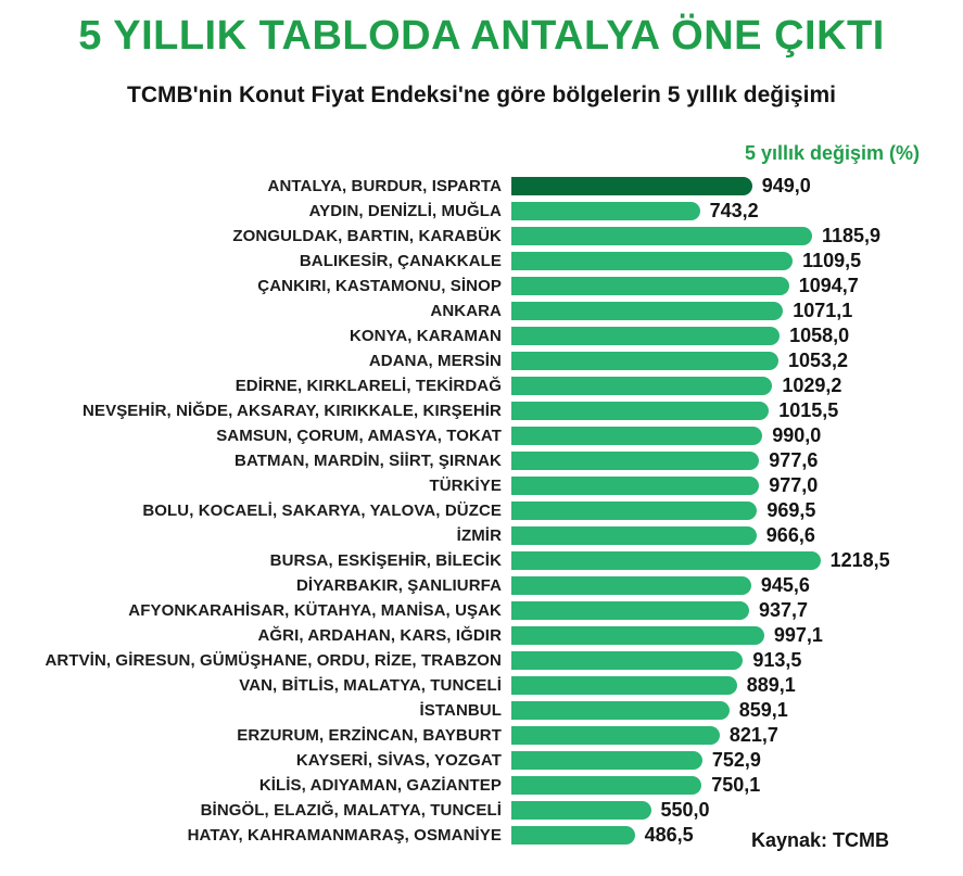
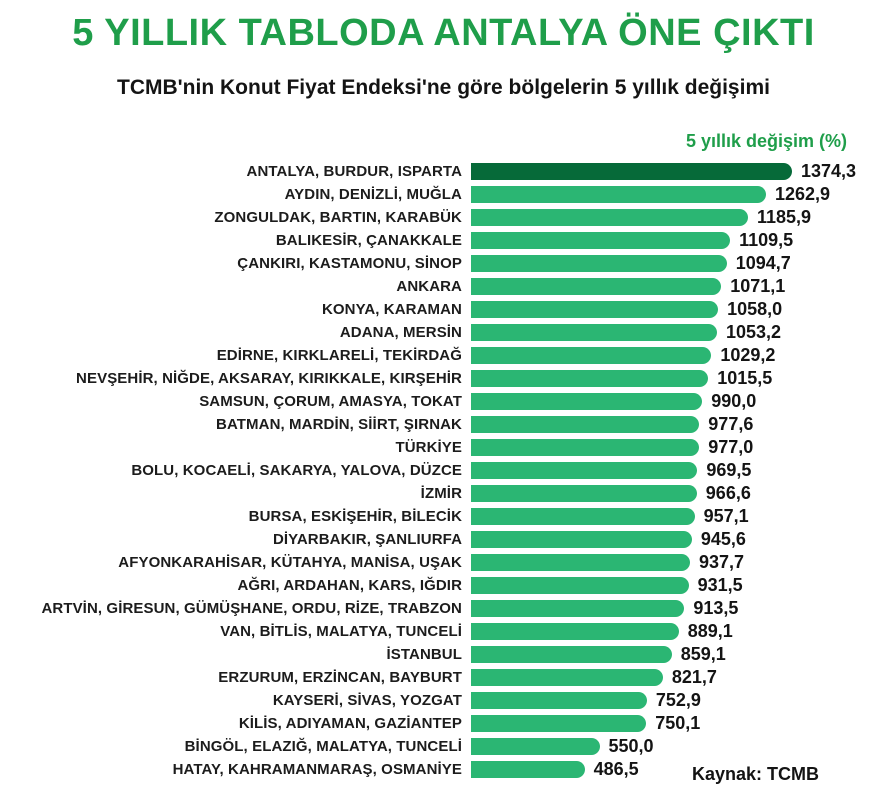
ANTALYA, BURDUR, ISPARTA: 949,0 -> 1374,3
AYDIN, DENİZLİ, MUĞLA: 743,2 -> 1262,9
BURSA, ESKİŞEHİR, BİLECİK: 1218,5 -> 957,1
AĞRI, ARDAHAN, KARS, IĞDIR: 997,1 -> 931,5
